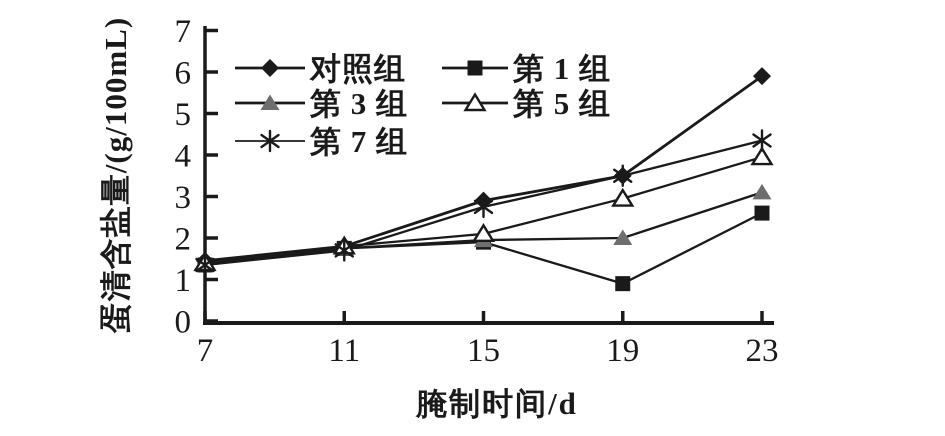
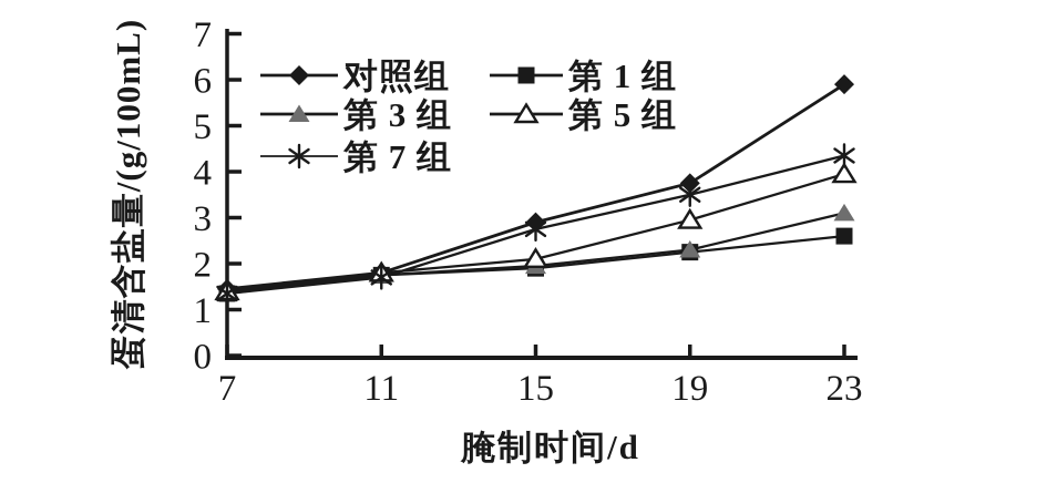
对照组/19: 3.5 -> 3.8
第 1 组/19: 0.9 -> 2.2
第 3 组/19: 2.0 -> 2.3
